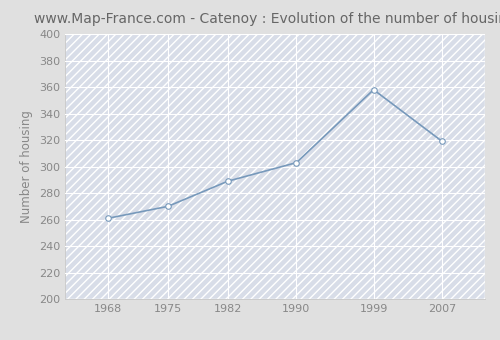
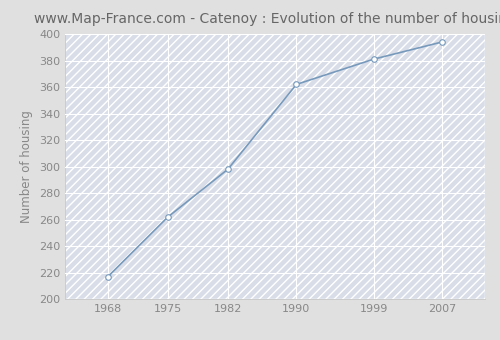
1968: 261 -> 217
1975: 270 -> 262
1982: 289 -> 298
1990: 303 -> 362
1999: 358 -> 381
2007: 319 -> 394
